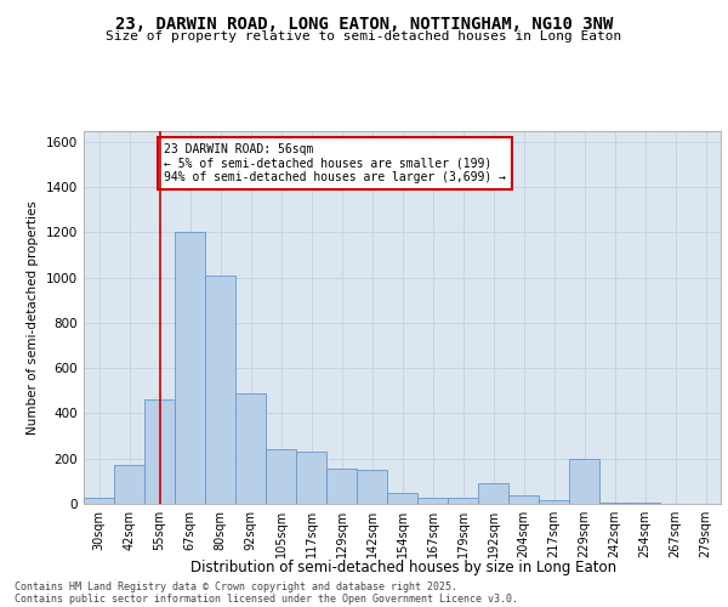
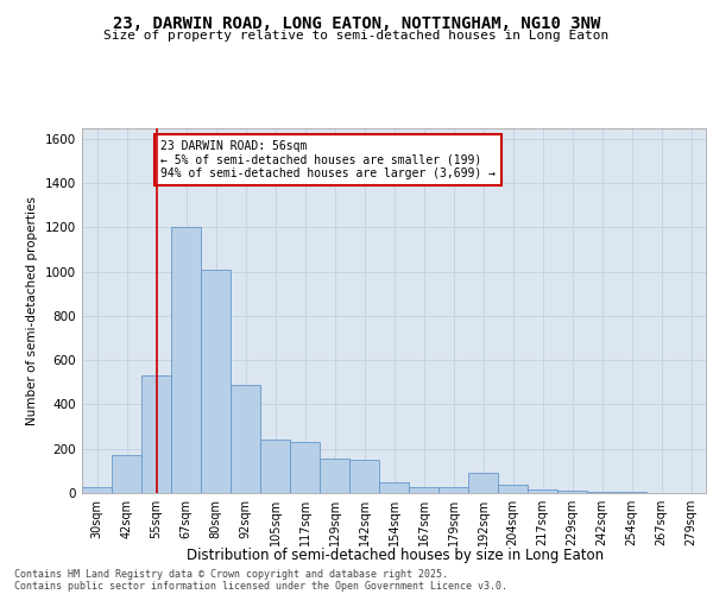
55sqm: 460 -> 530
229sqm: 200 -> 10
